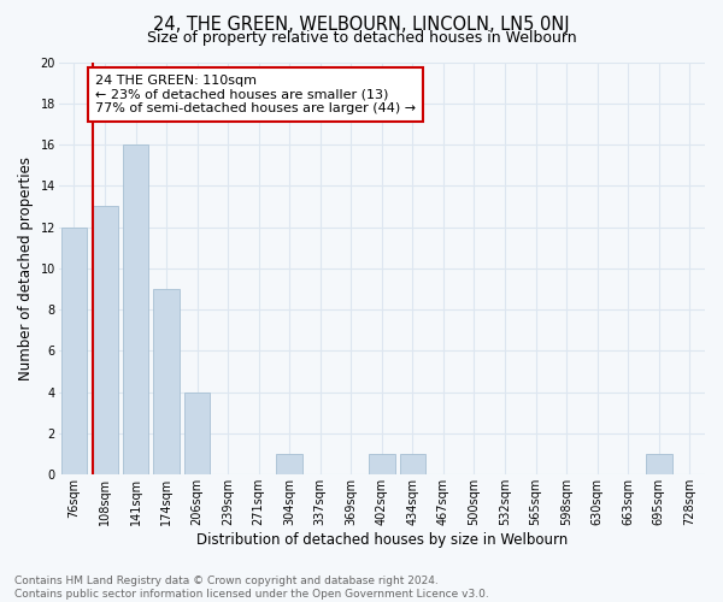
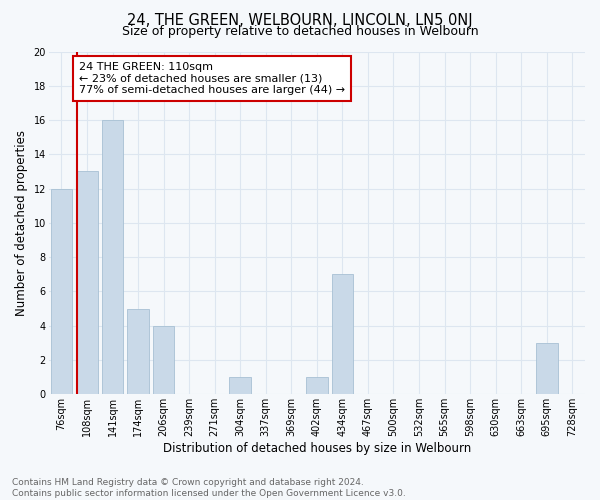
174sqm: 9 -> 5
434sqm: 1 -> 7
695sqm: 1 -> 3
